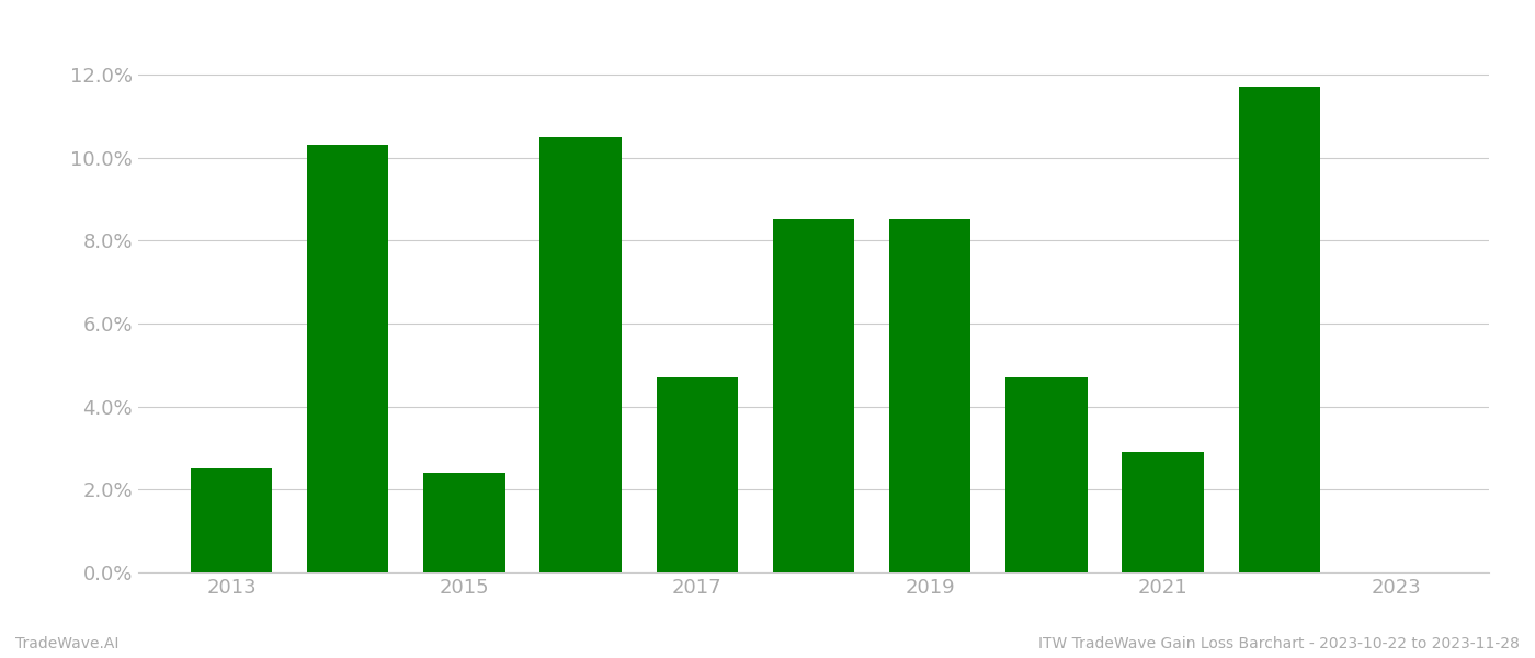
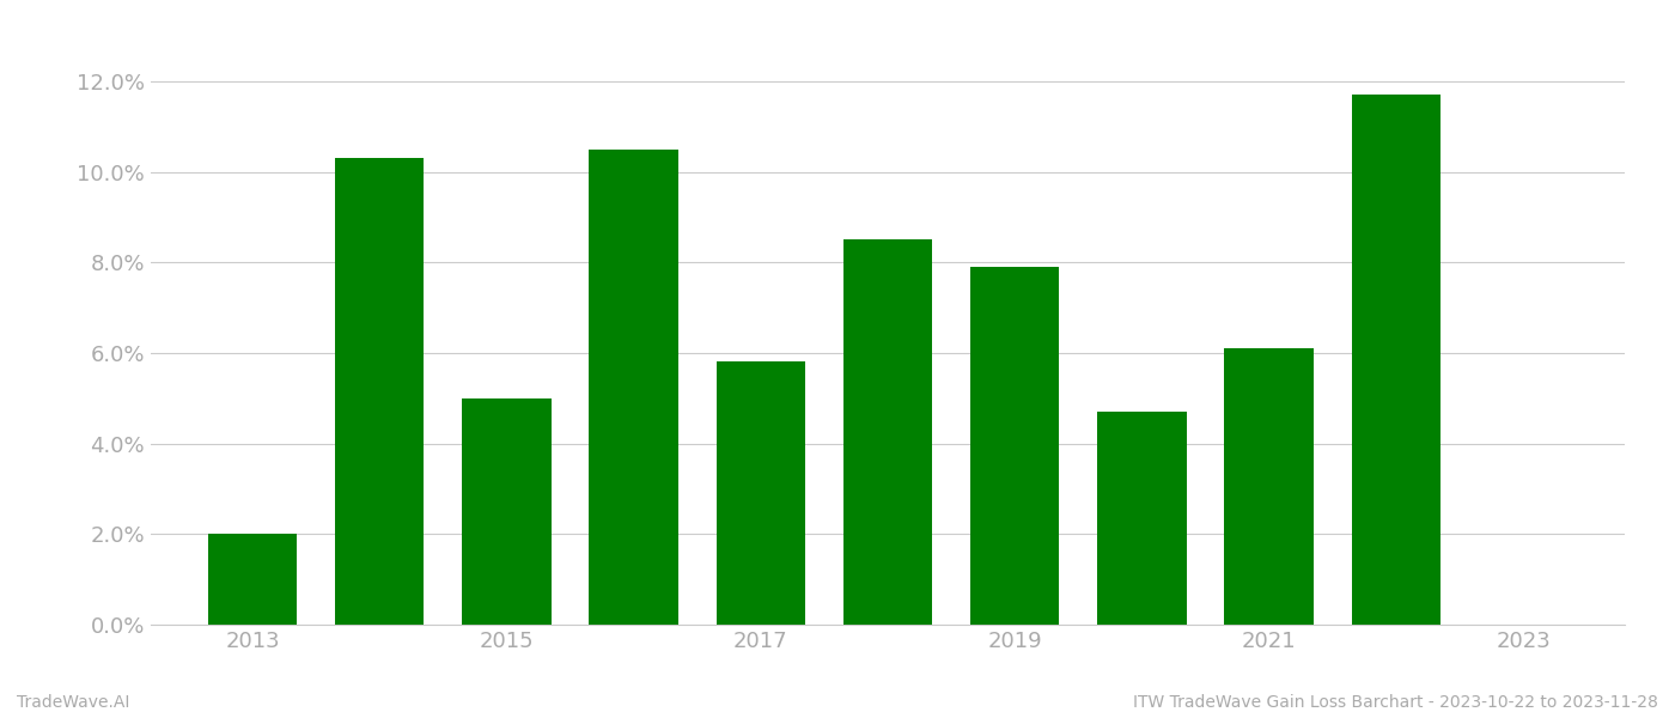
2013: 2.5% -> 2.0%
2015: 2.4% -> 5.0%
2017: 4.7% -> 5.8%
2019: 8.5% -> 7.9%
2021: 2.9% -> 6.1%
